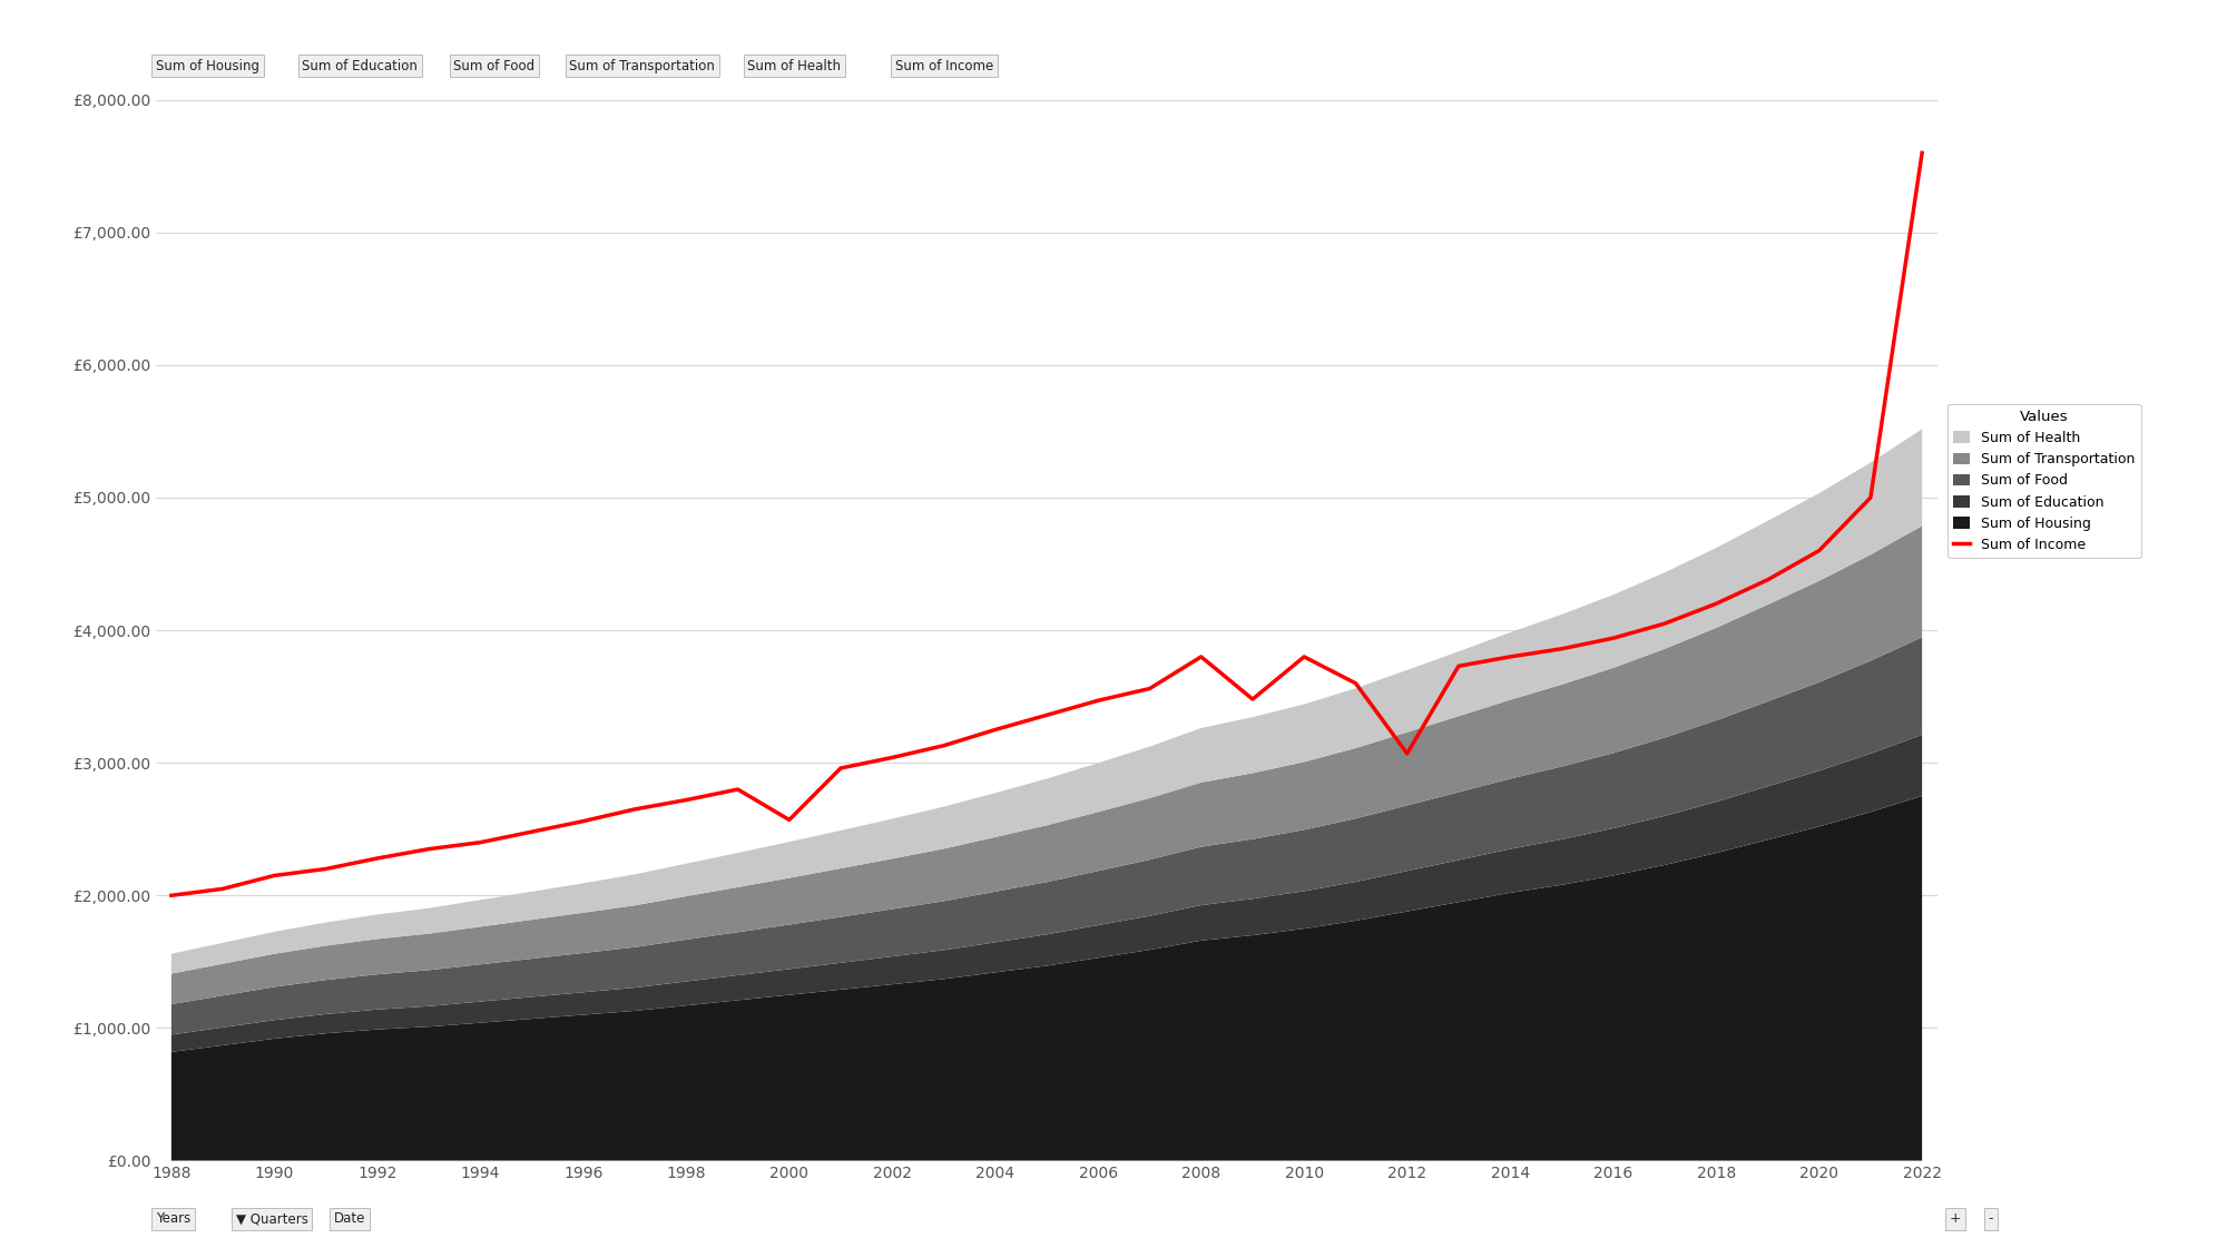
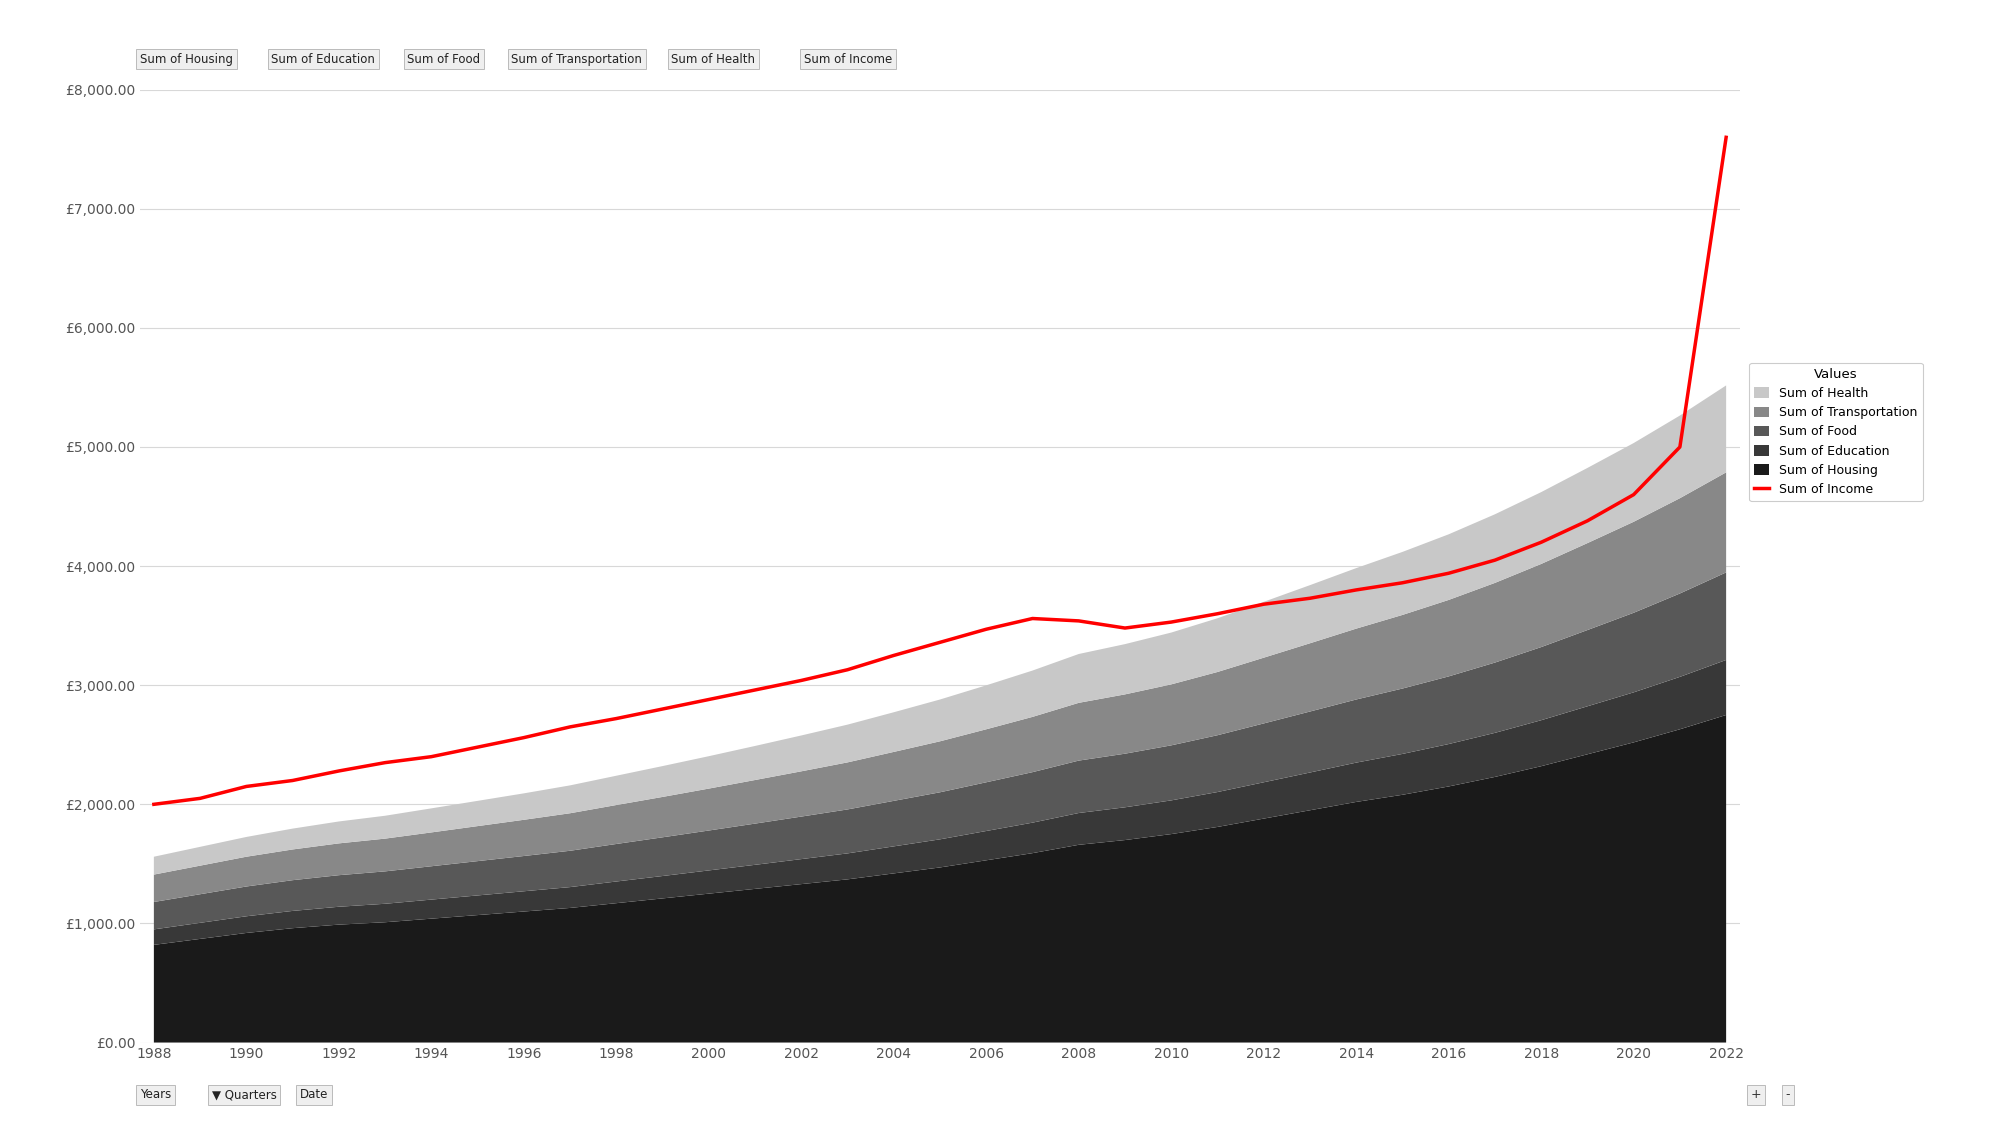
Sum of Income/2000: £2,570 -> £2,880
Sum of Income/2008: £3,800 -> £3,540
Sum of Income/2010: £3,800 -> £3,530
Sum of Income/2012: £3,070 -> £3,680
